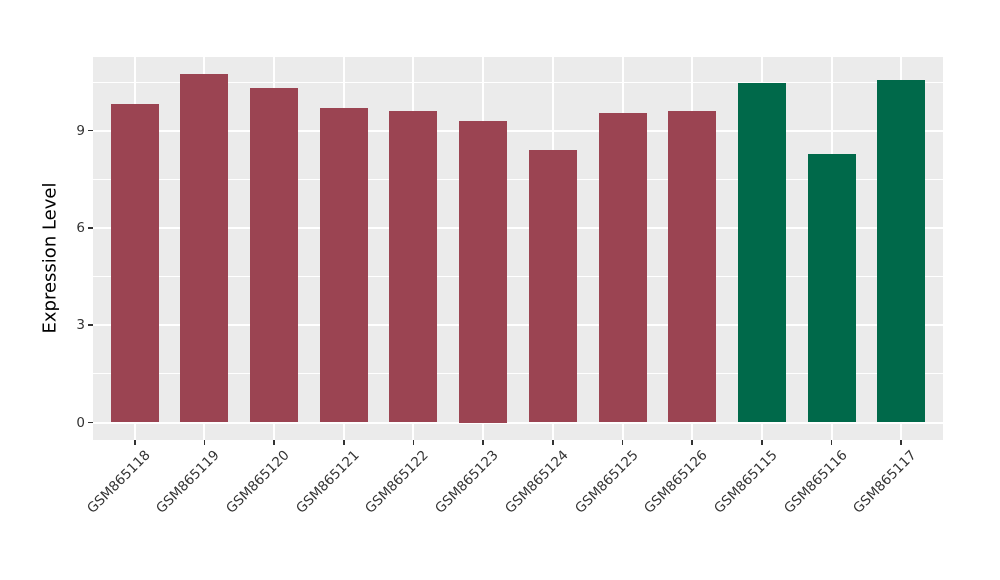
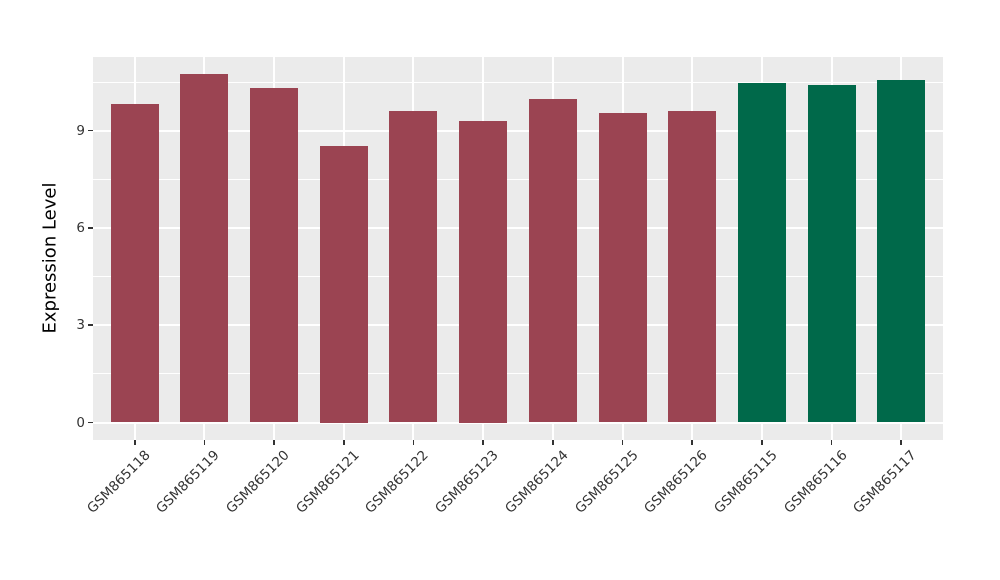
GSM865121: 9.7 -> 8.5
GSM865124: 8.4 -> 10.0
GSM865116: 8.3 -> 10.4
